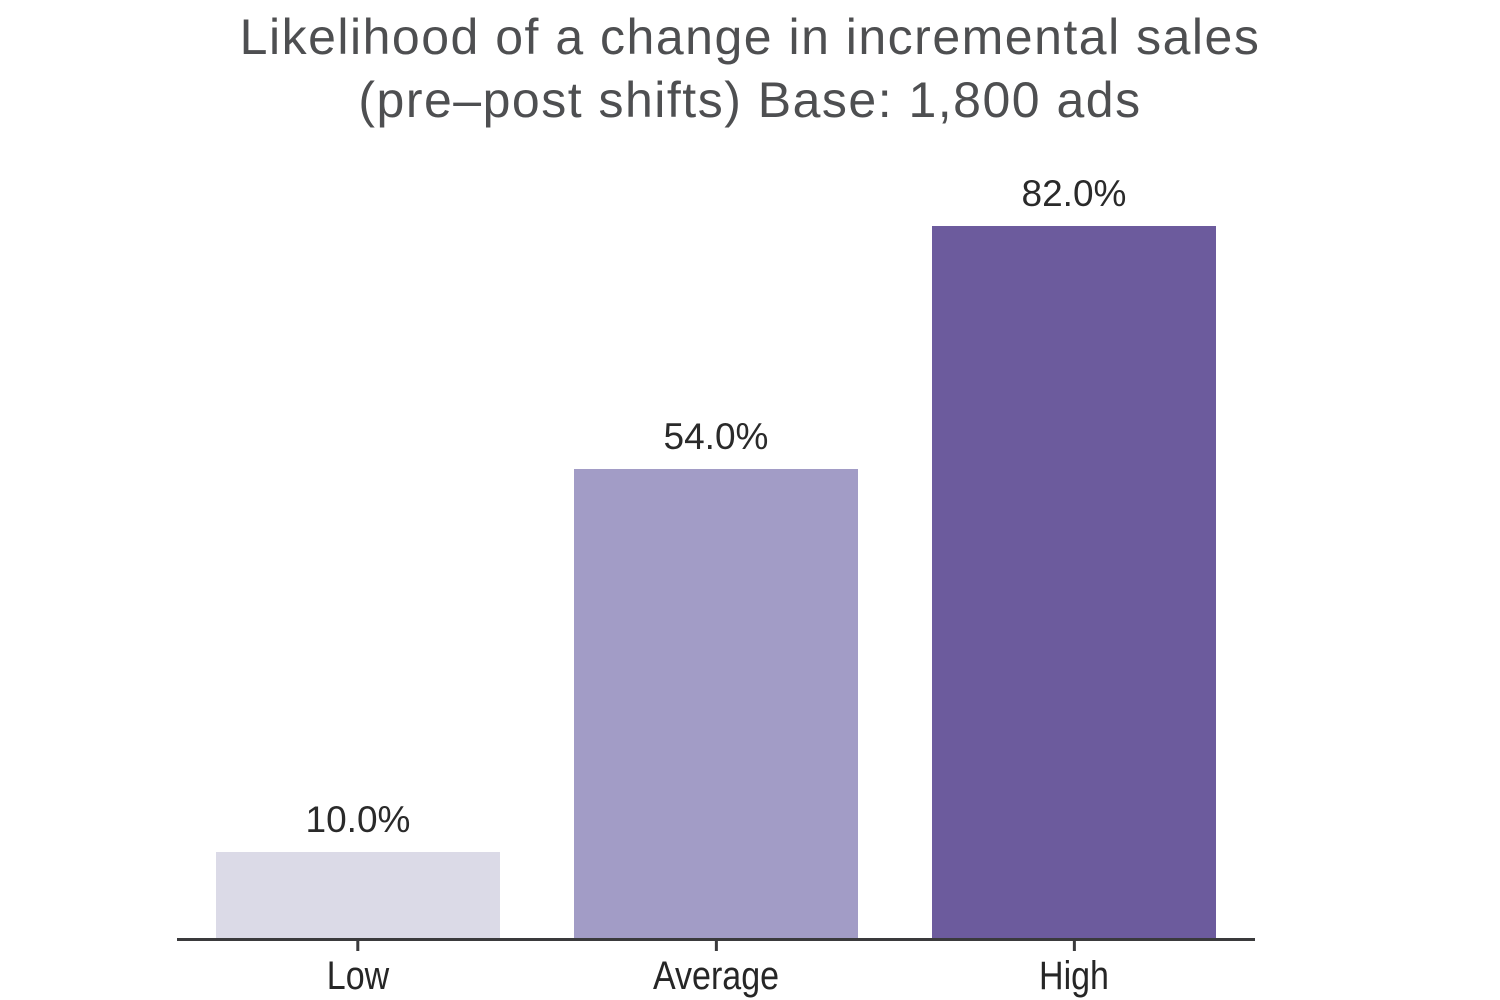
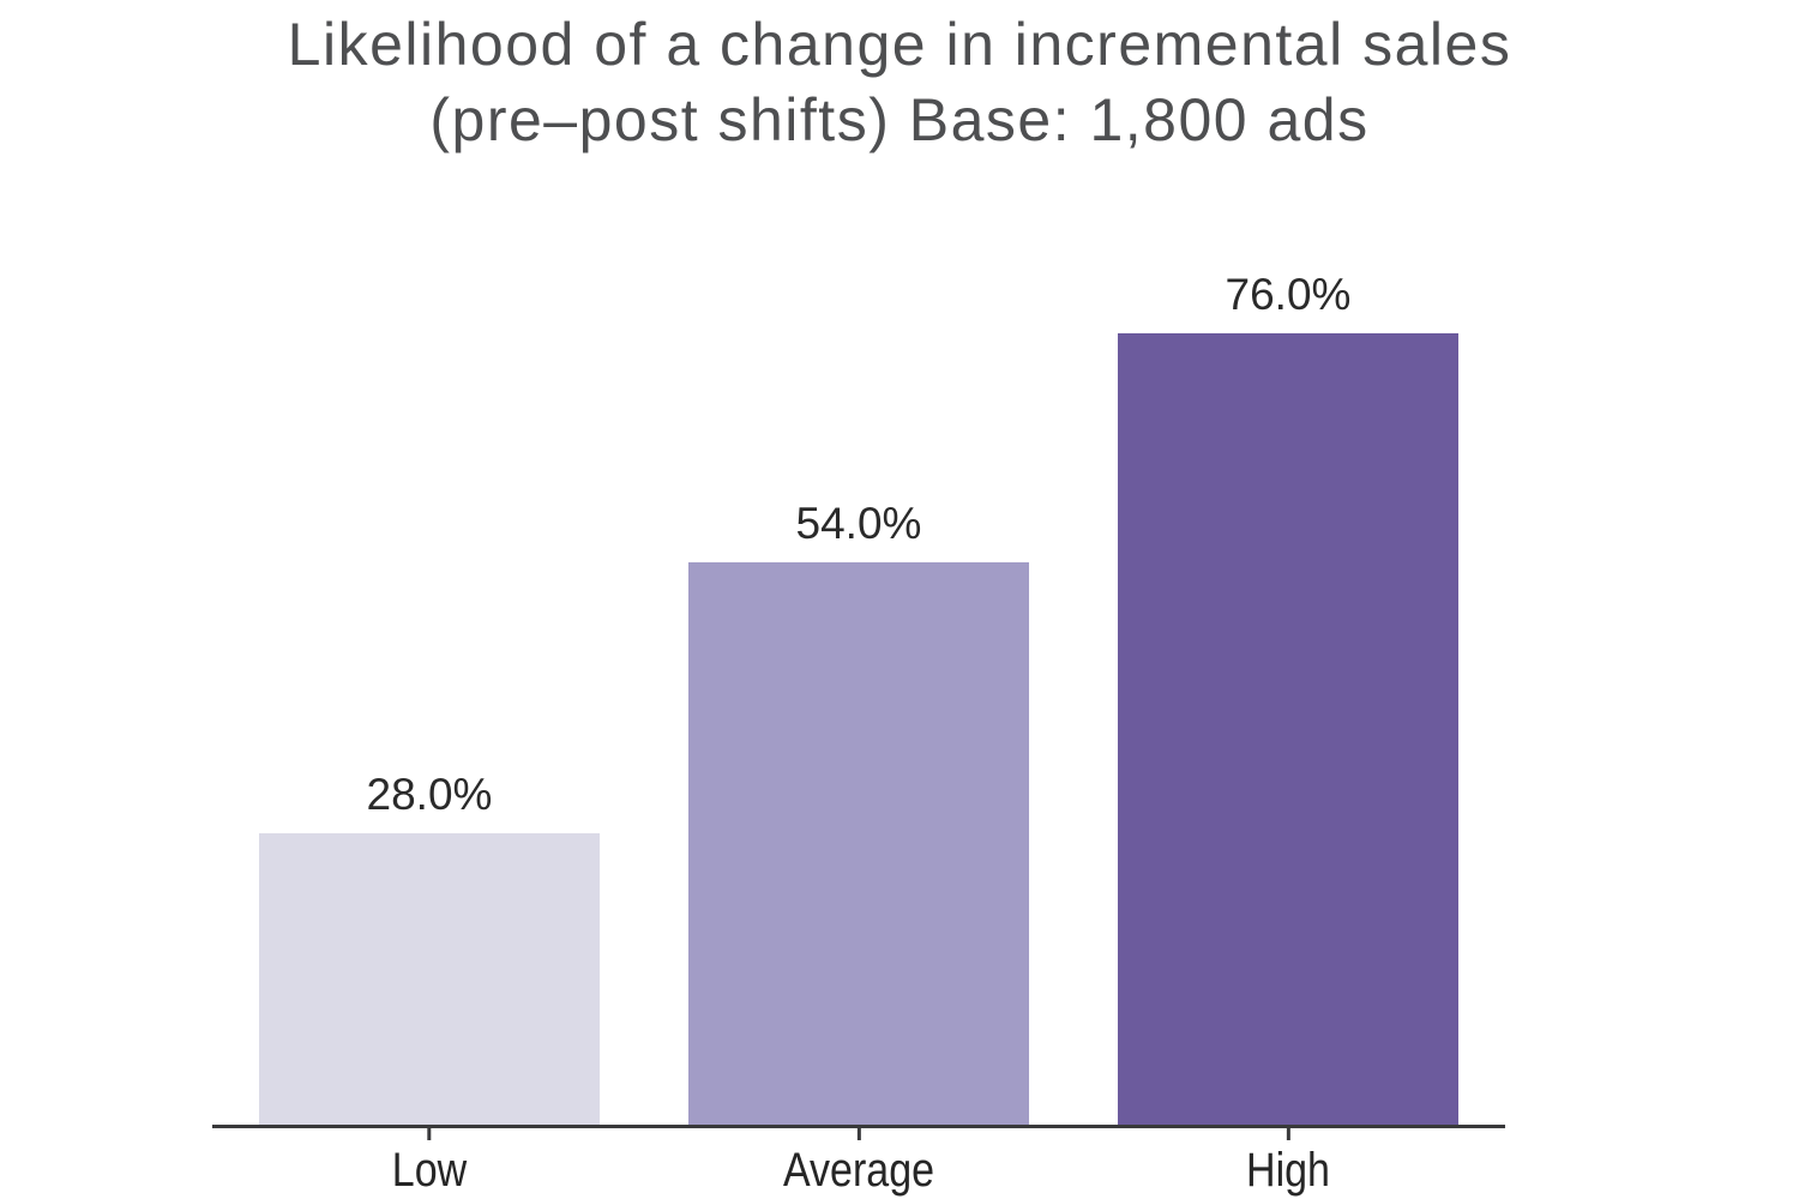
Low: 10.0% -> 28.0%
High: 82.0% -> 76.0%
